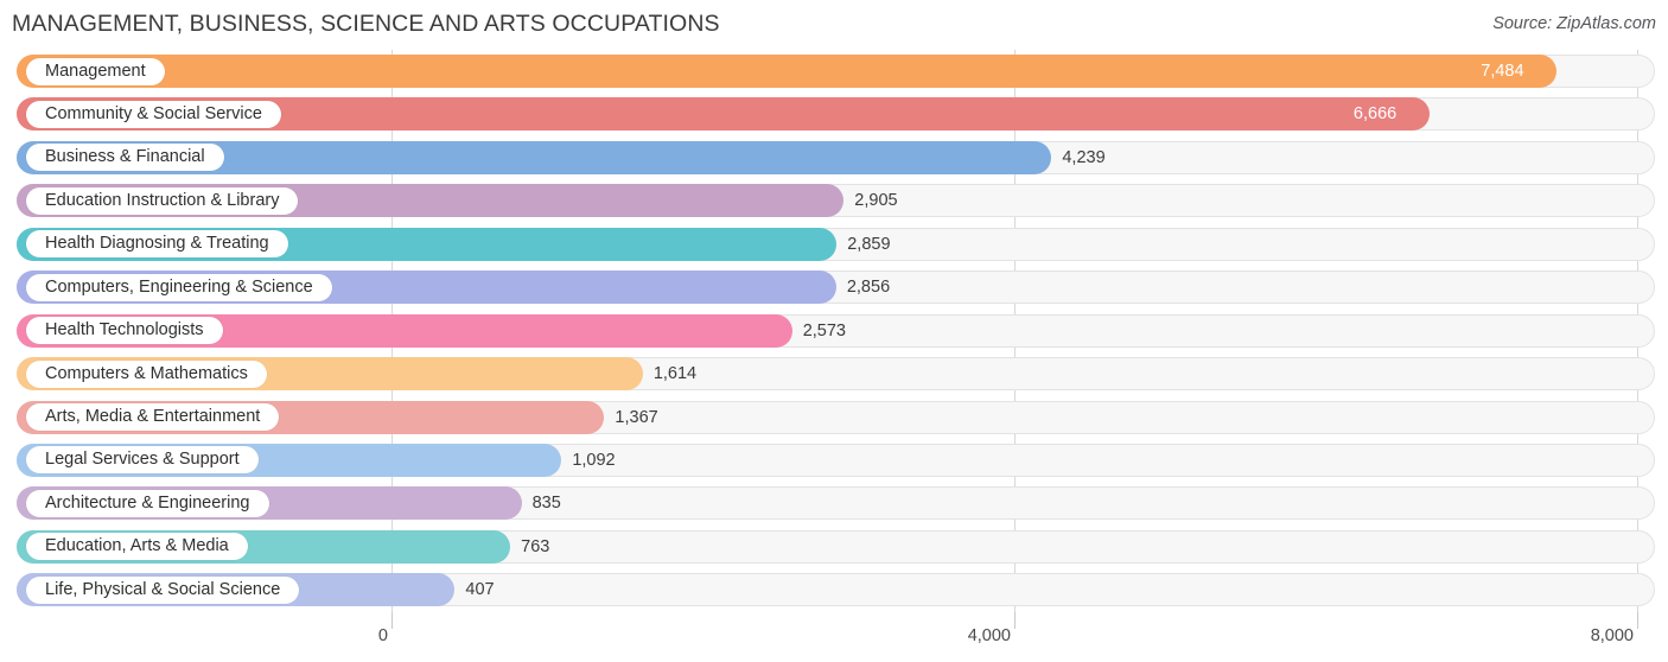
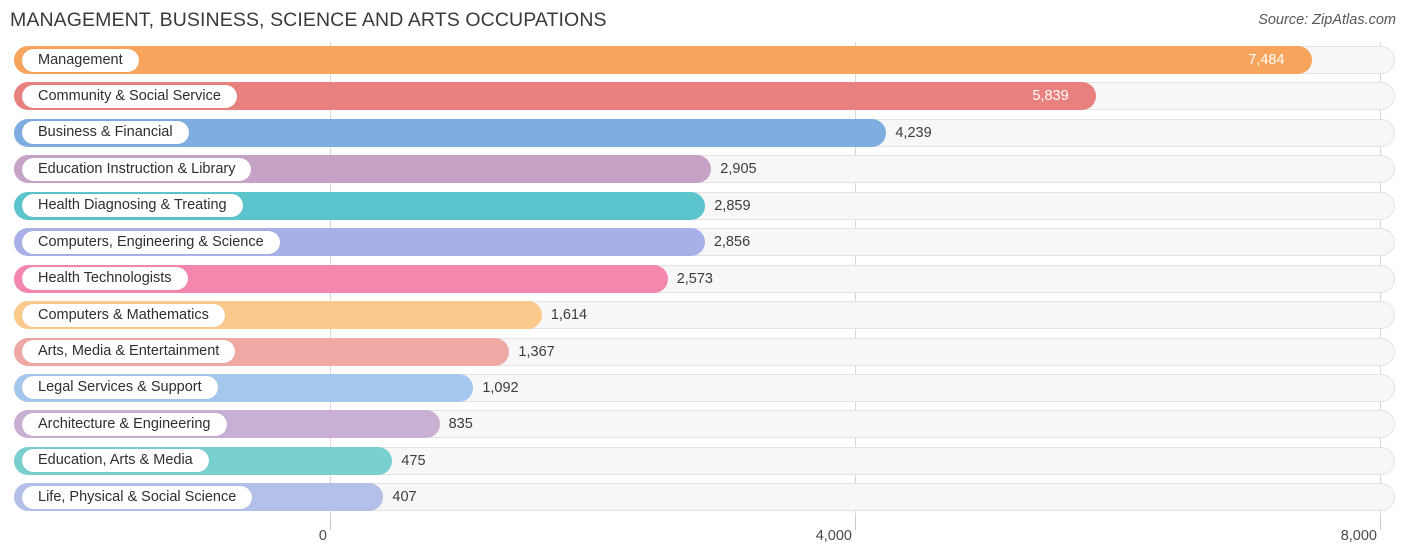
Community & Social Service: 6,666 -> 5,839
Education, Arts & Media: 763 -> 475
